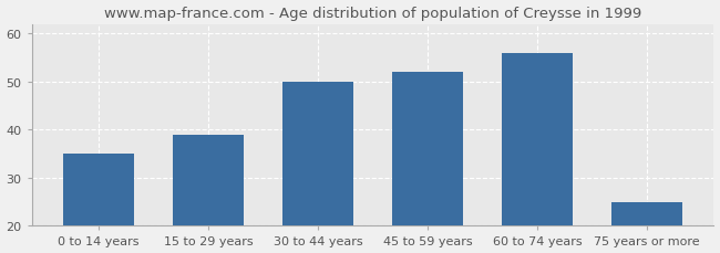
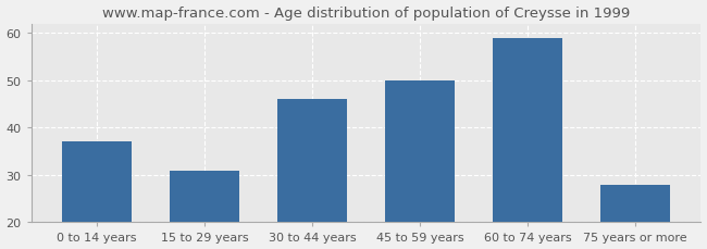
0 to 14 years: 35 -> 37
15 to 29 years: 39 -> 31
30 to 44 years: 50 -> 46
45 to 59 years: 52 -> 50
60 to 74 years: 56 -> 59
75 years or more: 25 -> 28
